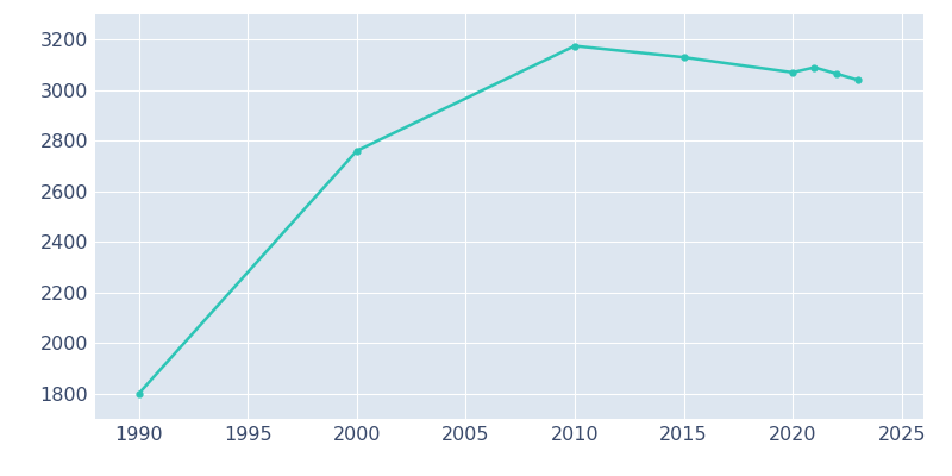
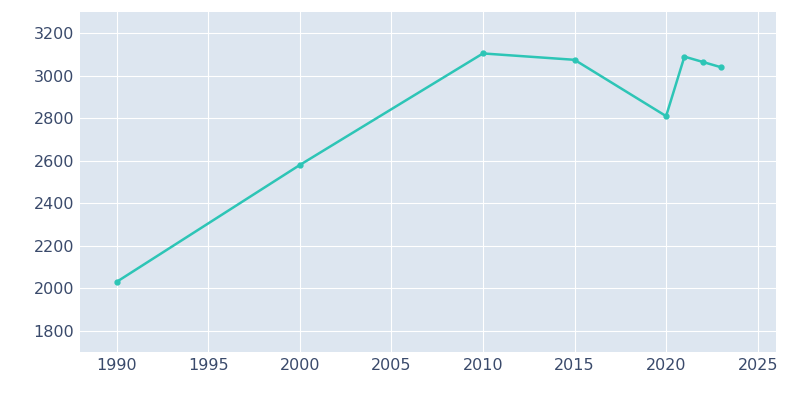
1990: 1800 -> 2030
2000: 2760 -> 2580
2010: 3175 -> 3105
2015: 3130 -> 3075
2020: 3070 -> 2810
